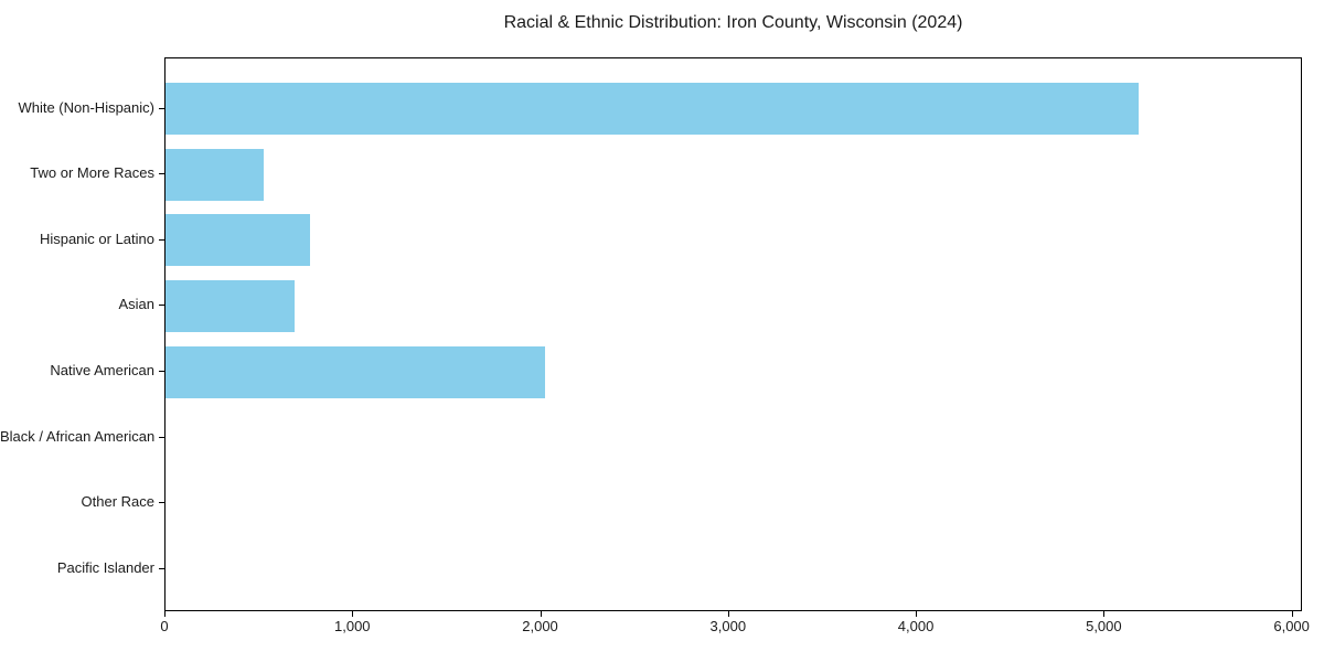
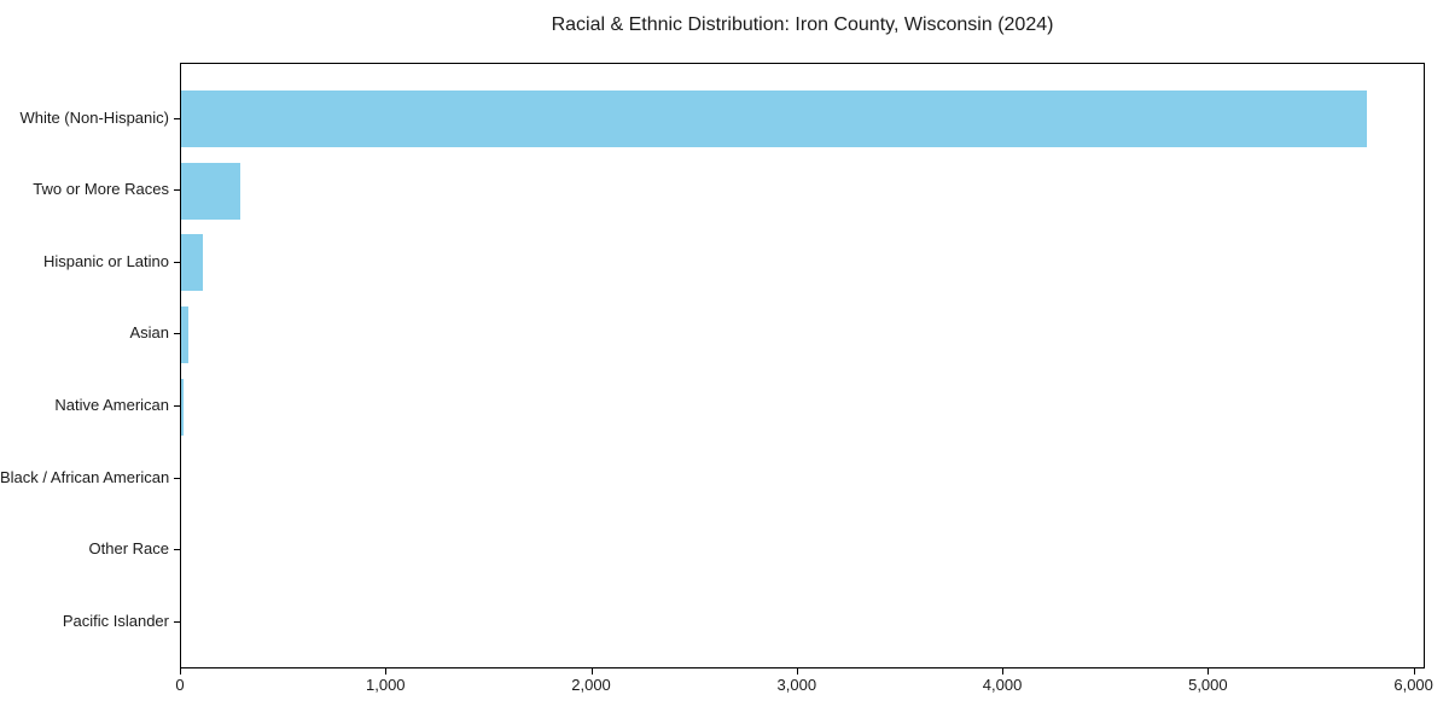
White (Non-Hispanic): 5180 -> 5760
Two or More Races: 520 -> 290
Hispanic or Latino: 770 -> 100
Asian: 690 -> 40
Native American: 2020 -> 10
